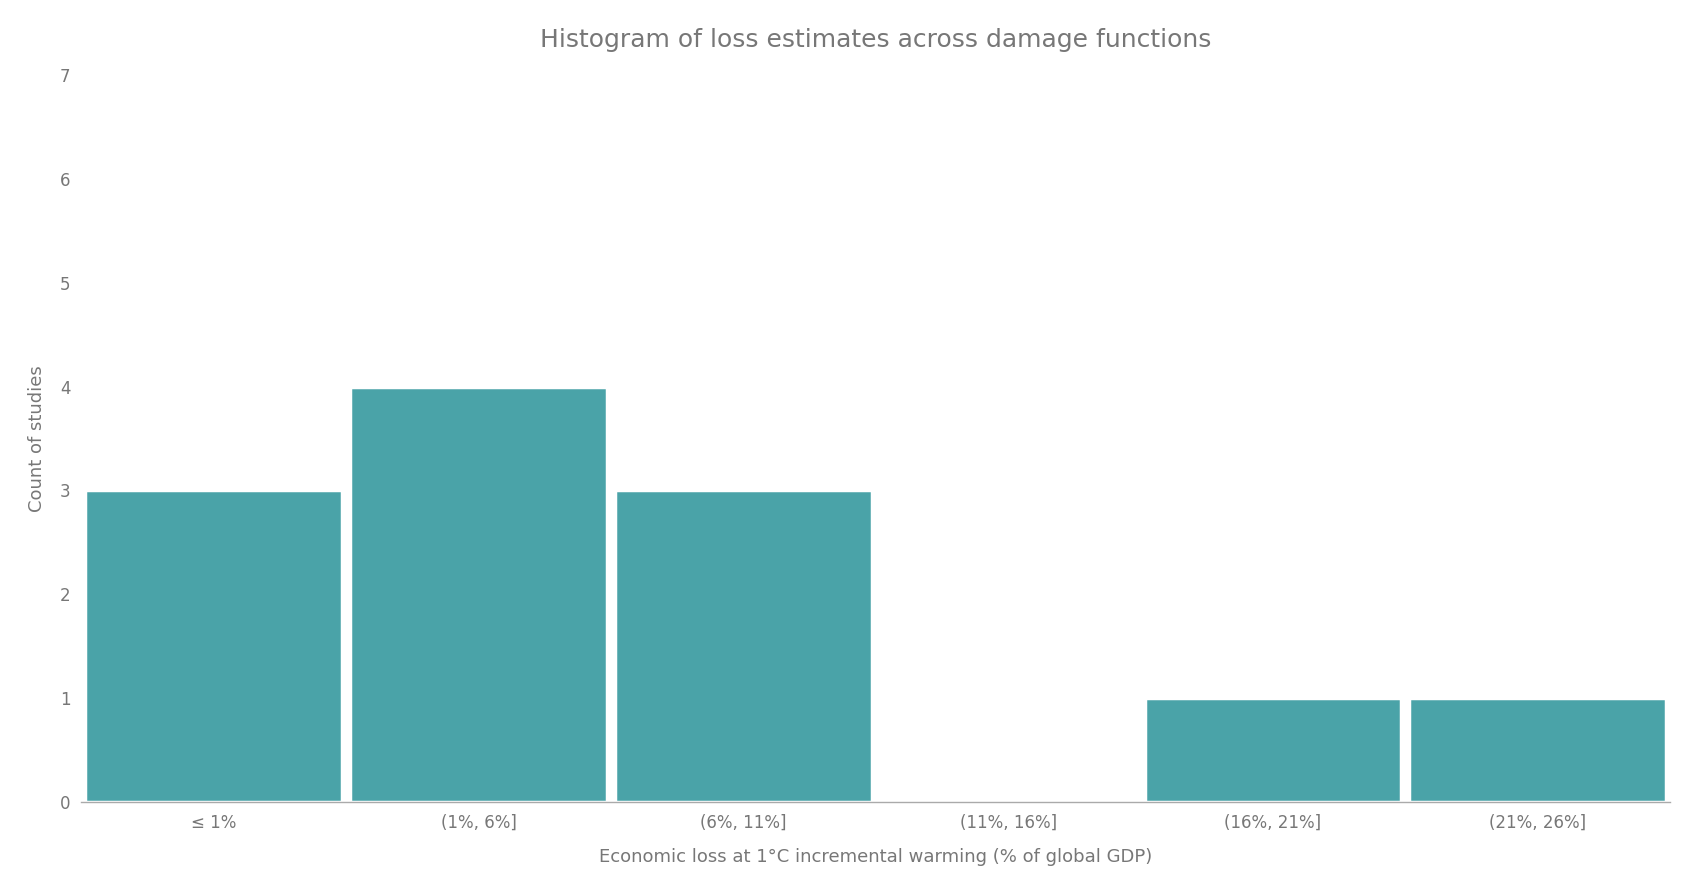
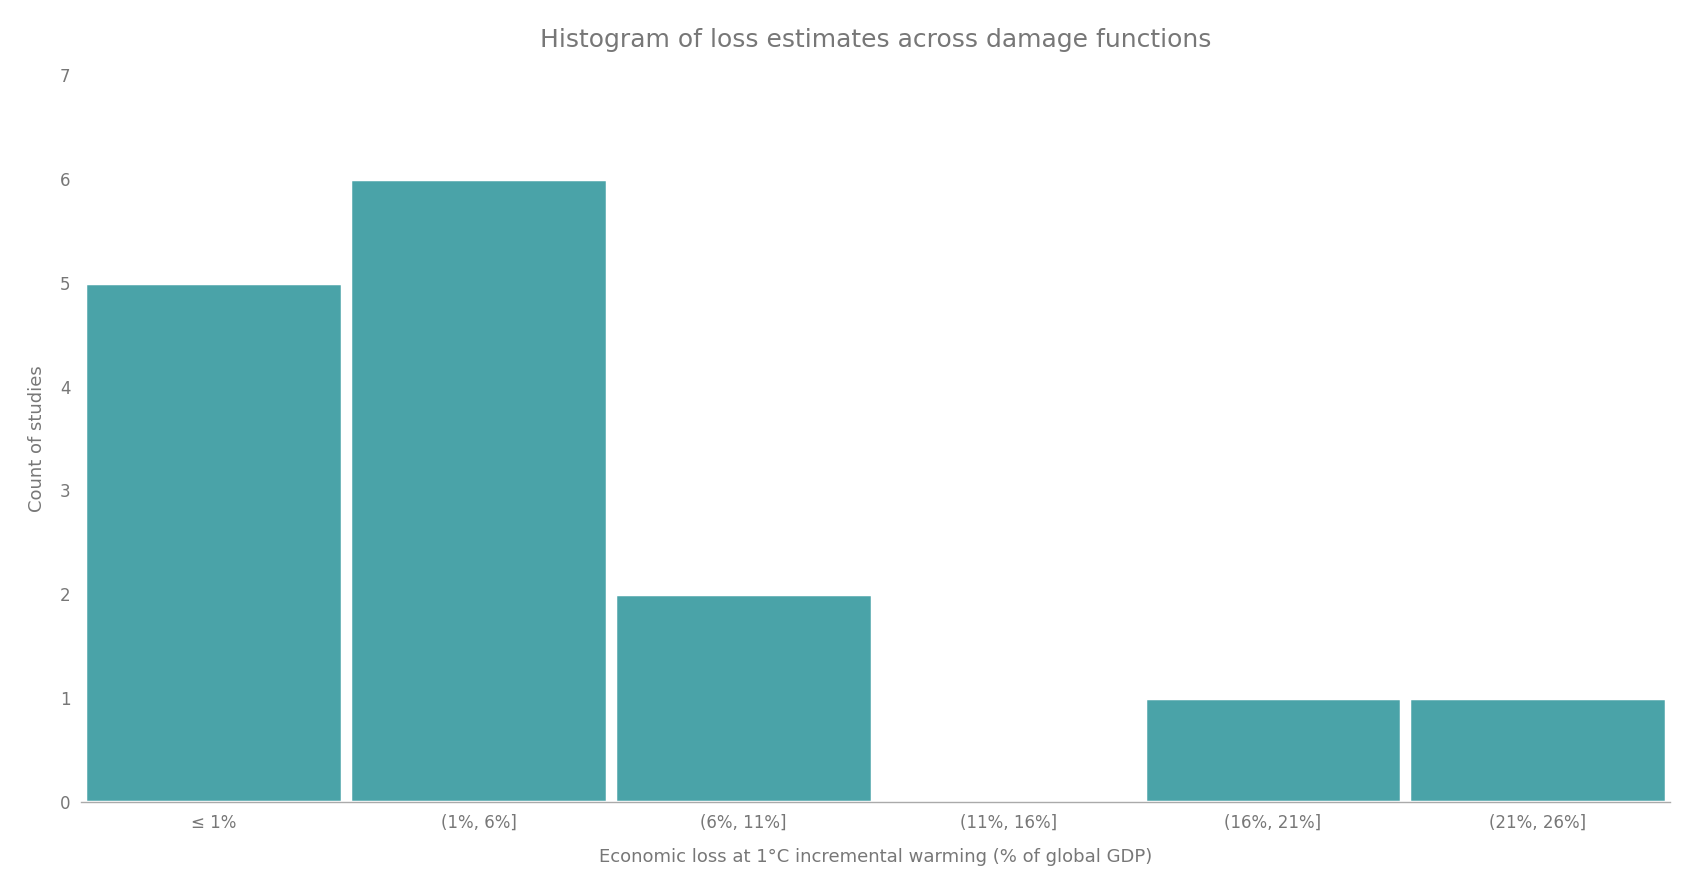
≤ 1%: 3 -> 5
(1%, 6%]: 4 -> 6
(6%, 11%]: 3 -> 2
